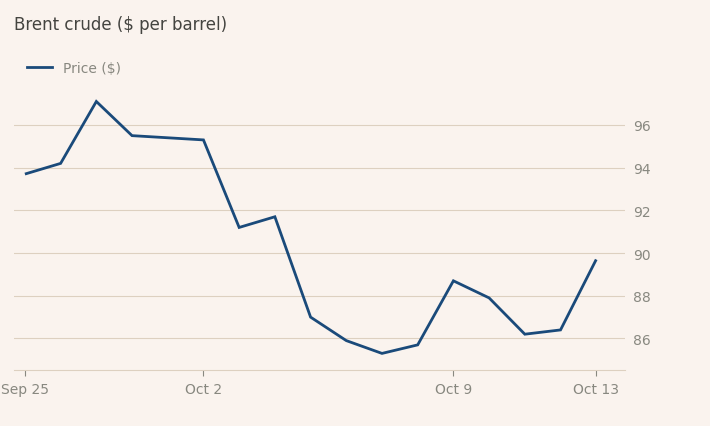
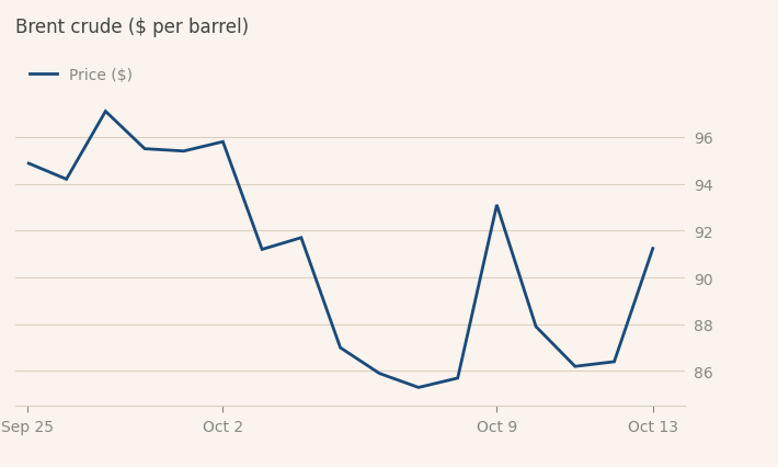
Sep 25: 93.7 -> 94.9
Oct 2: 95.3 -> 95.8
Oct 9: 88.7 -> 93.1
Oct 13: 89.7 -> 91.3
